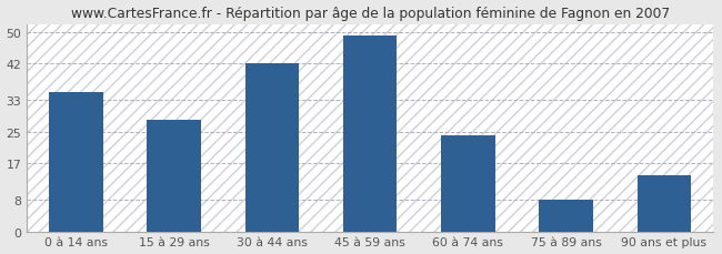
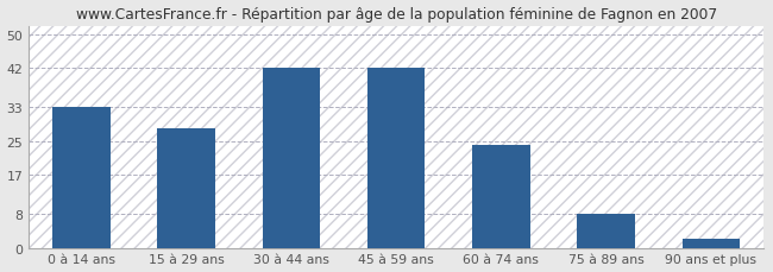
0 à 14 ans: 35 -> 33
45 à 59 ans: 49 -> 42
90 ans et plus: 14 -> 2
